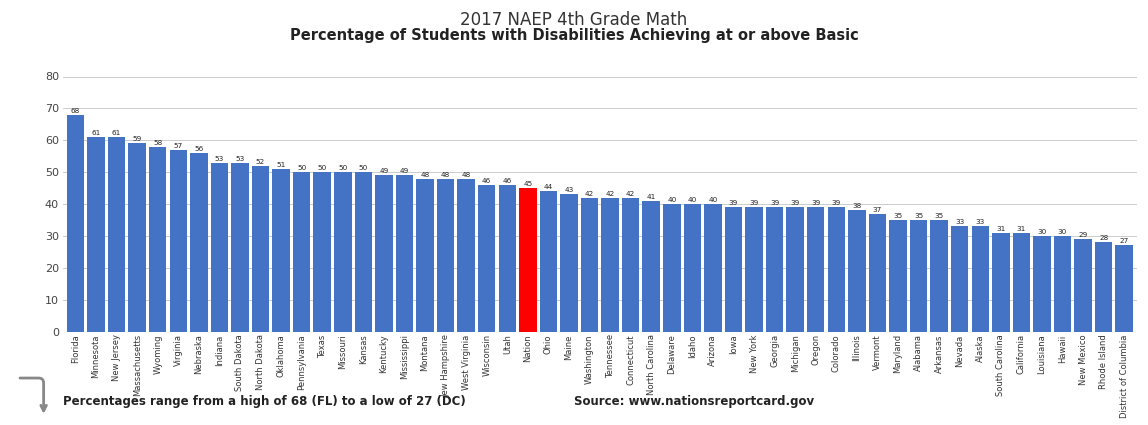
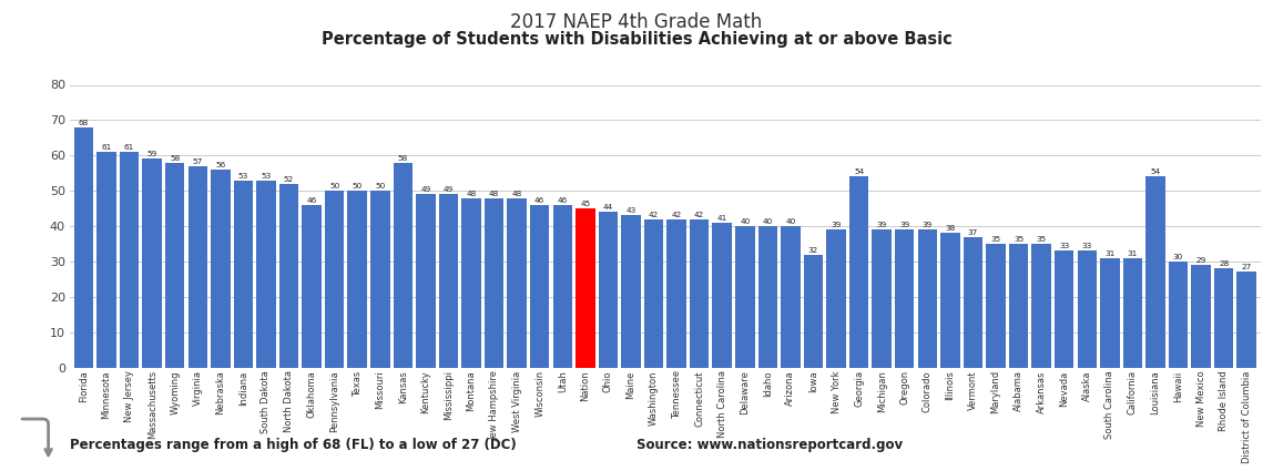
Oklahoma: 51 -> 46
Kansas: 50 -> 58
Iowa: 39 -> 32
Georgia: 39 -> 54
Louisiana: 30 -> 54
